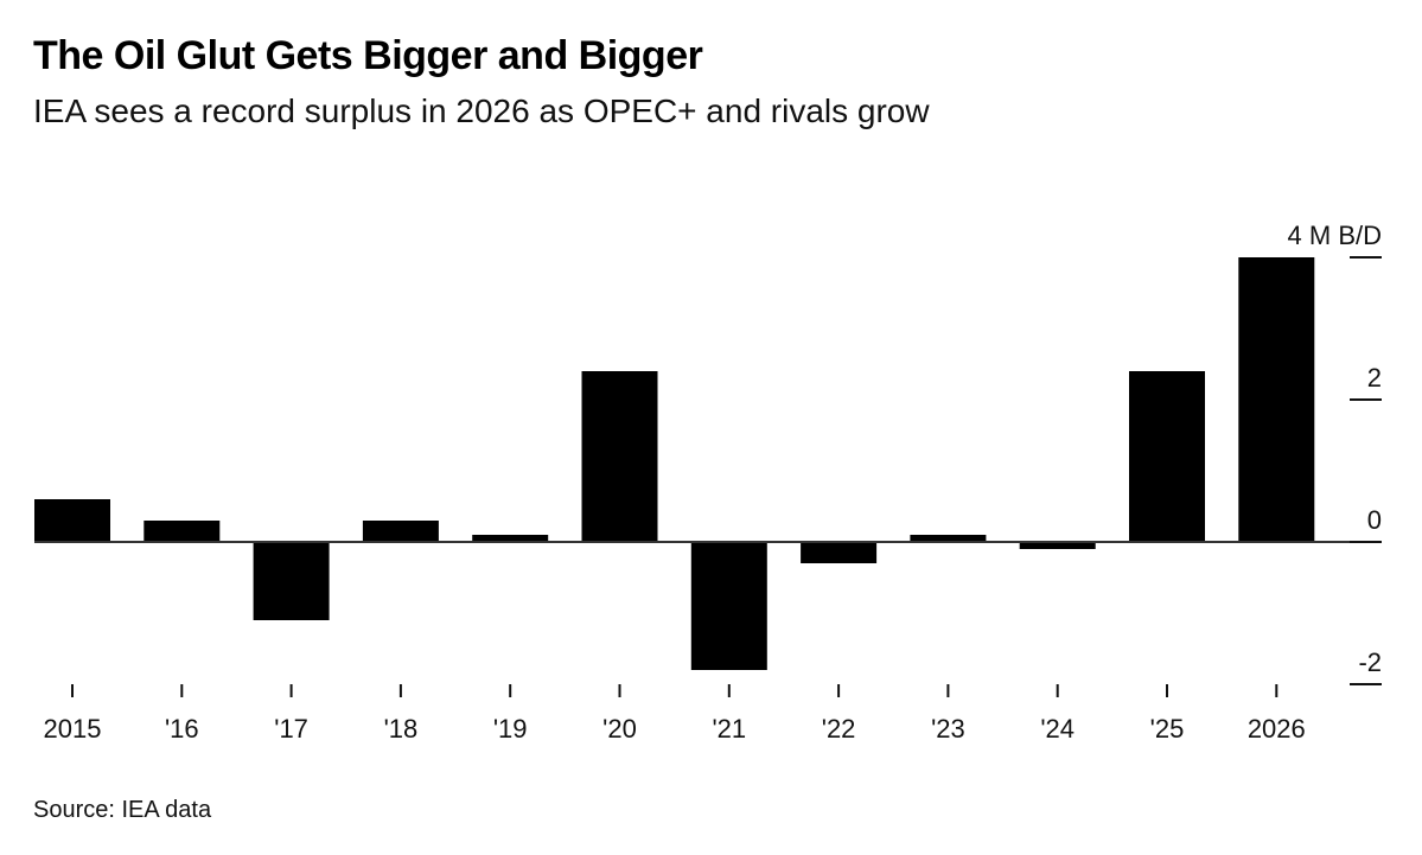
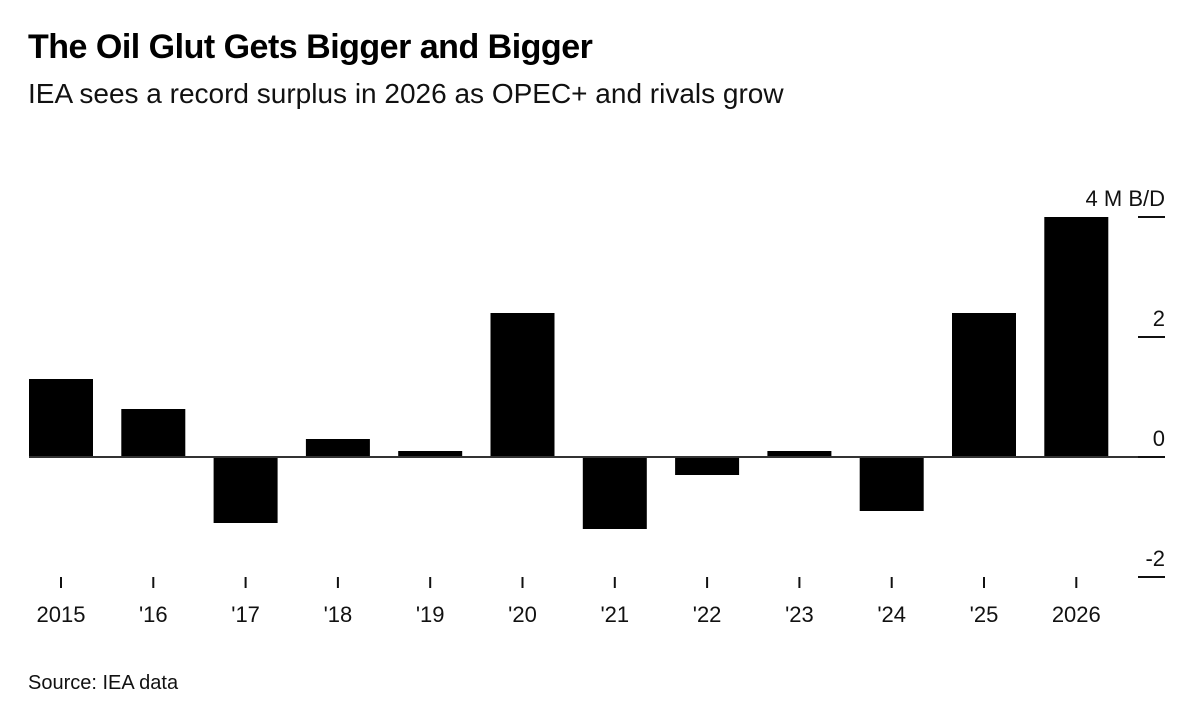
2015: 0.6 -> 1.3
'16: 0.3 -> 0.8
'21: -1.8 -> -1.2
'24: -0.1 -> -0.9
